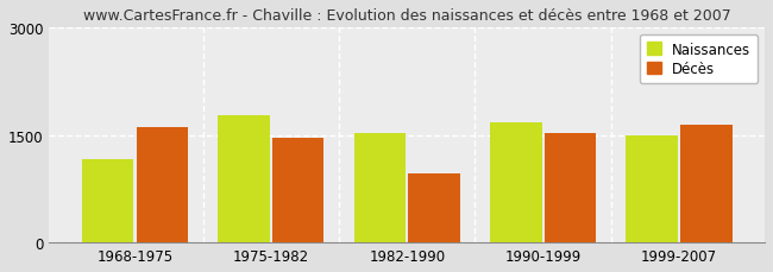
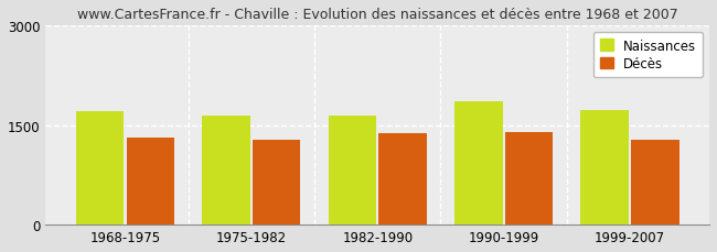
Naissances/1968-1975: 1160 -> 1700
Décès/1968-1975: 1600 -> 1310
Naissances/1975-1982: 1780 -> 1640
Décès/1975-1982: 1460 -> 1270
Naissances/1982-1990: 1520 -> 1640
Décès/1982-1990: 960 -> 1380
Naissances/1990-1999: 1680 -> 1850
Décès/1990-1999: 1520 -> 1390
Naissances/1999-2007: 1500 -> 1720
Décès/1999-2007: 1640 -> 1280
